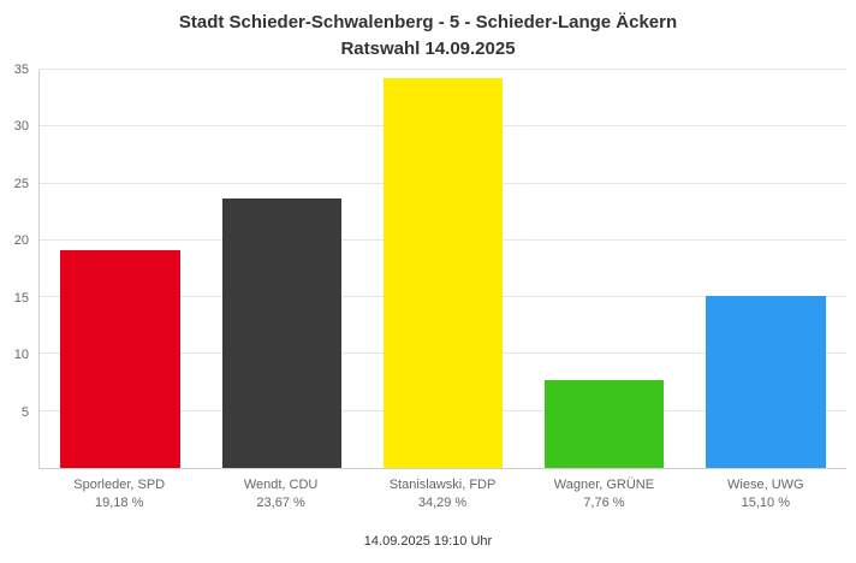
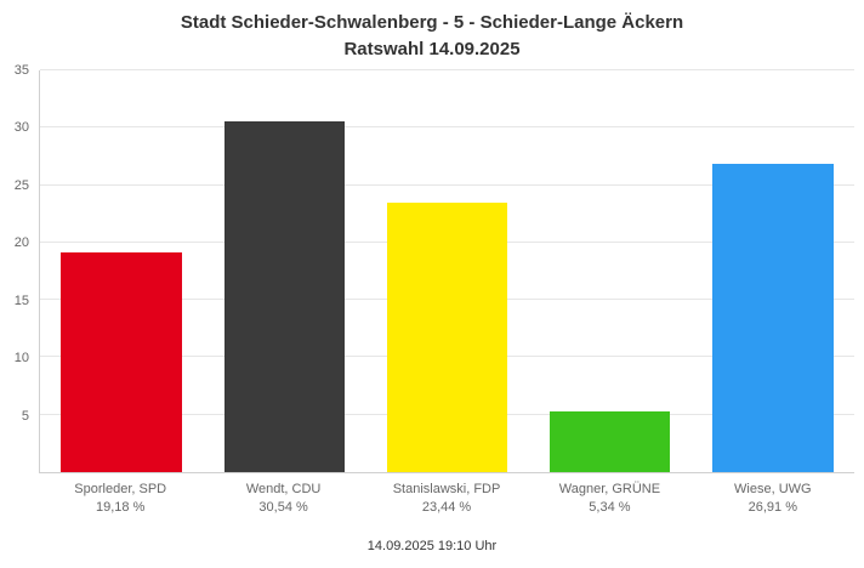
Wendt, CDU: 23,67 -> 30,54
Stanislawski, FDP: 34,29 -> 23,44
Wagner, GRÜNE: 7,76 -> 5,34
Wiese, UWG: 15,10 -> 26,91
